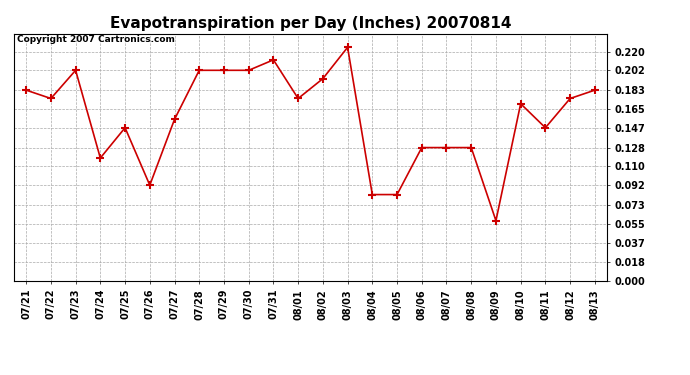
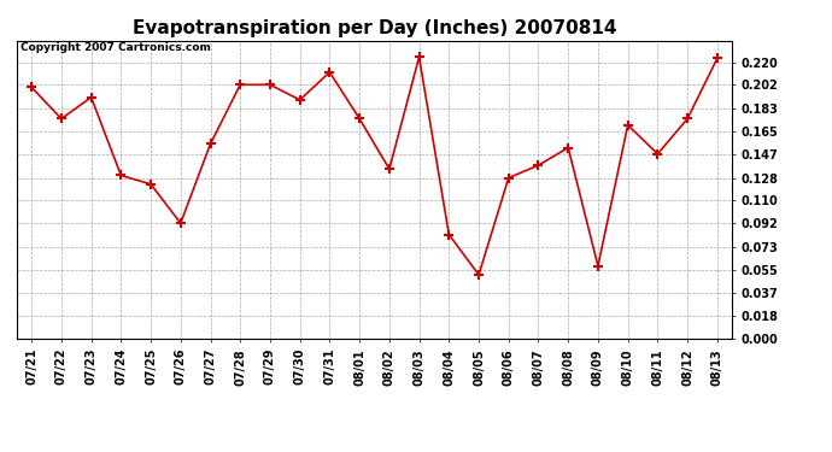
07/21: 0.183 -> 0.200
07/23: 0.202 -> 0.192
07/24: 0.118 -> 0.130
07/25: 0.147 -> 0.123
07/30: 0.202 -> 0.190
08/02: 0.194 -> 0.135
08/05: 0.083 -> 0.051
08/07: 0.128 -> 0.138
08/08: 0.128 -> 0.152
08/13: 0.183 -> 0.223
